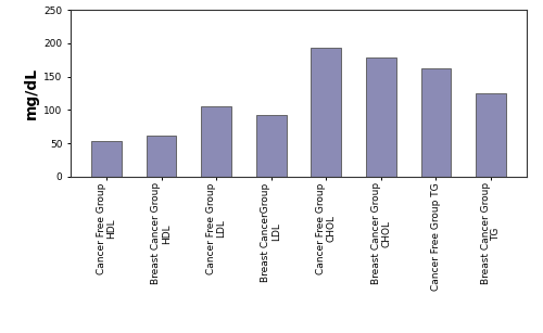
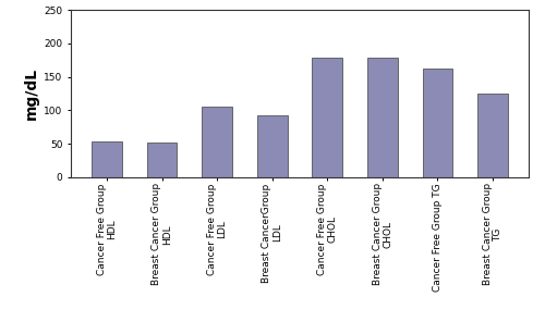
Breast Cancer Group HDL: 62 -> 52
Cancer Free Group CHOL: 193 -> 178
